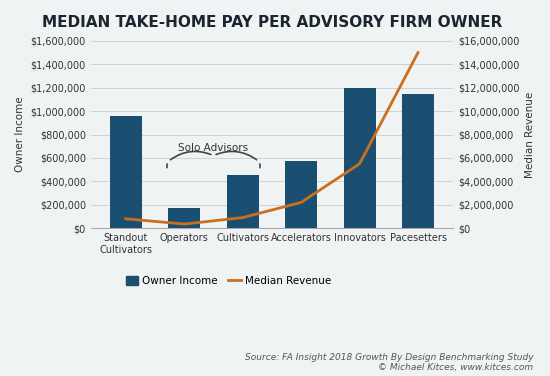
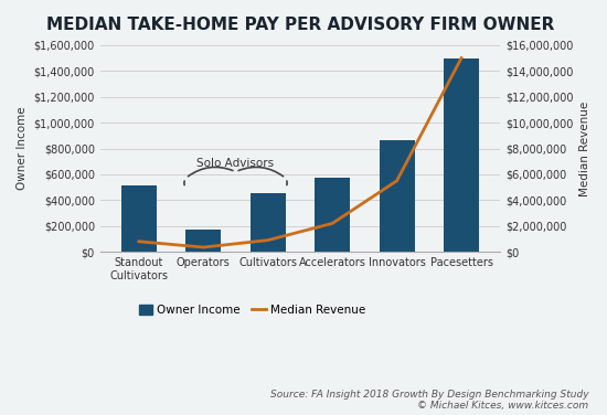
Owner Income/Standout Cultivators: $960,000 -> $510,000
Owner Income/Innovators: $1,200,000 -> $860,000
Owner Income/Pacesetters: $1,150,000 -> $1,500,000
